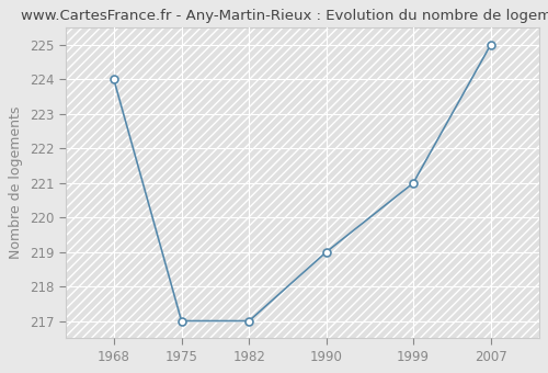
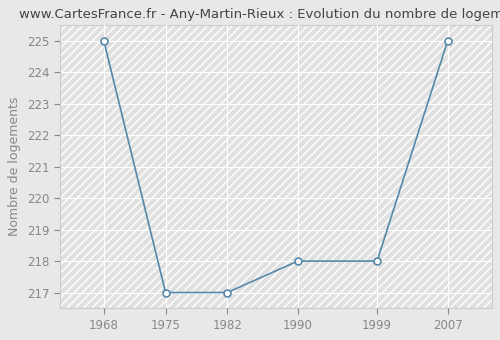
1968: 224 -> 225
1990: 219 -> 218
1999: 221 -> 218
